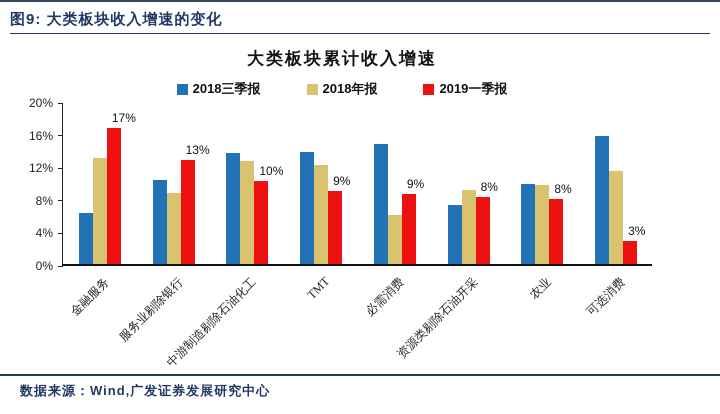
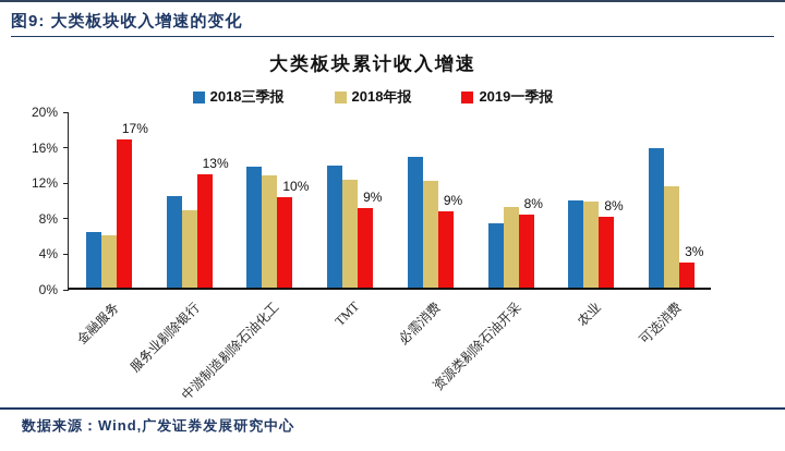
2018年报/金融服务: 13% -> 6%
2018年报/必需消费: 6% -> 12%
